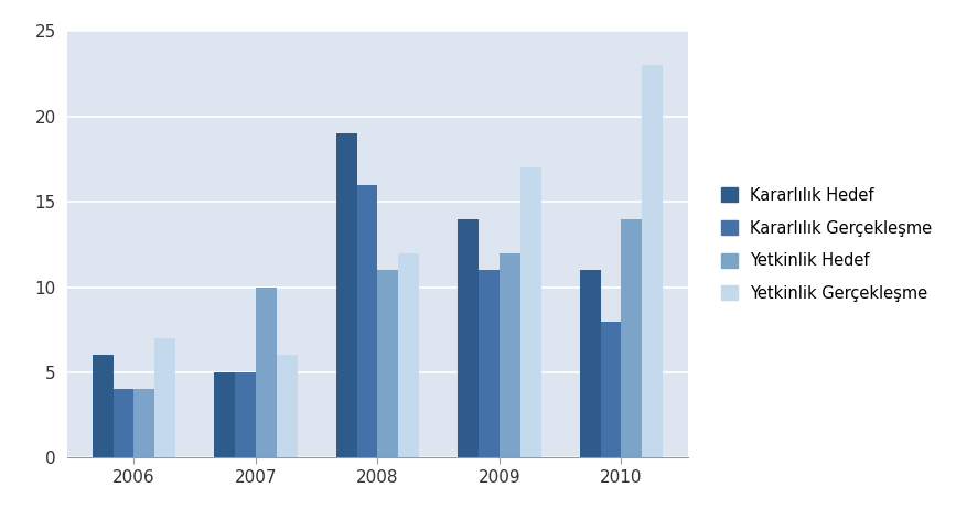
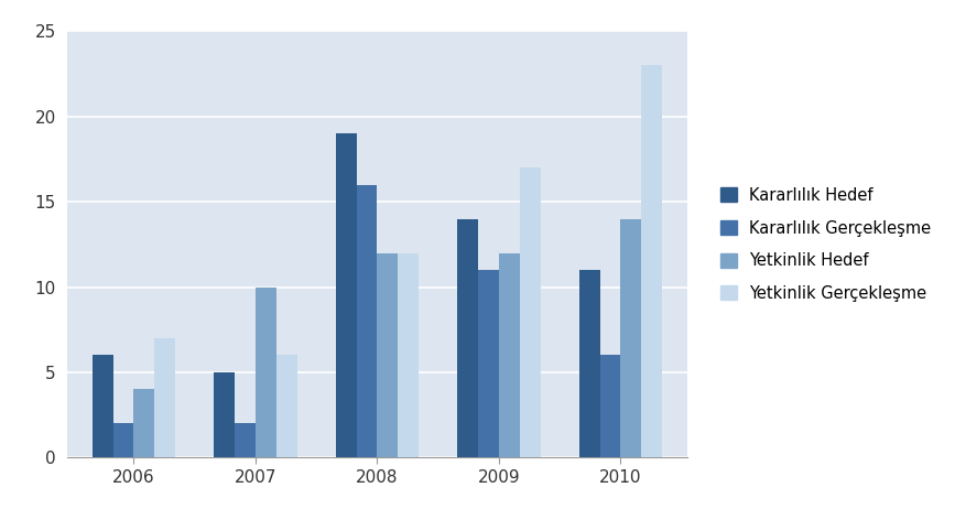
Kararlılık Gerçekleşme/2006: 4 -> 2
Kararlılık Gerçekleşme/2007: 5 -> 2
Yetkinlik Hedef/2008: 11 -> 12
Kararlılık Gerçekleşme/2010: 8 -> 6
